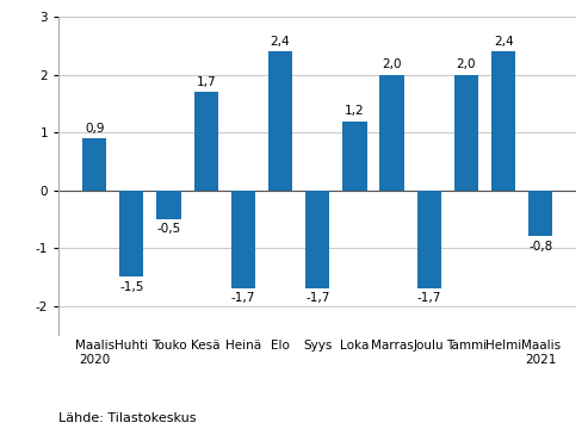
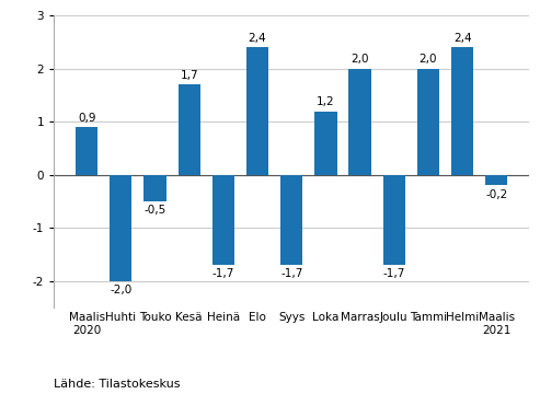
Huhti: -1,5 -> -2,0
Maalis 2021: -0,8 -> -0,2
